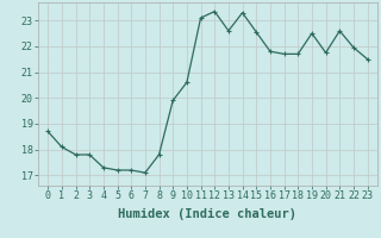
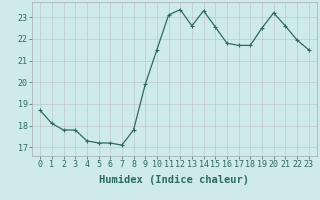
10: 20.60 -> 21.50
20: 21.75 -> 23.20
